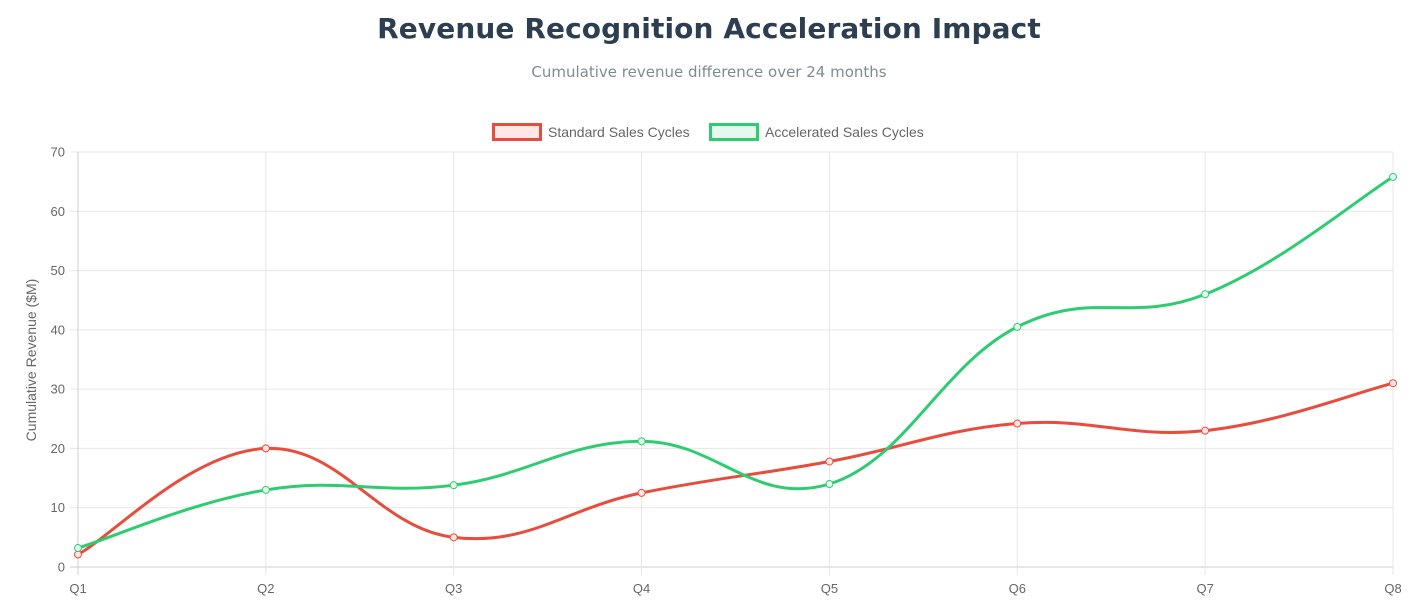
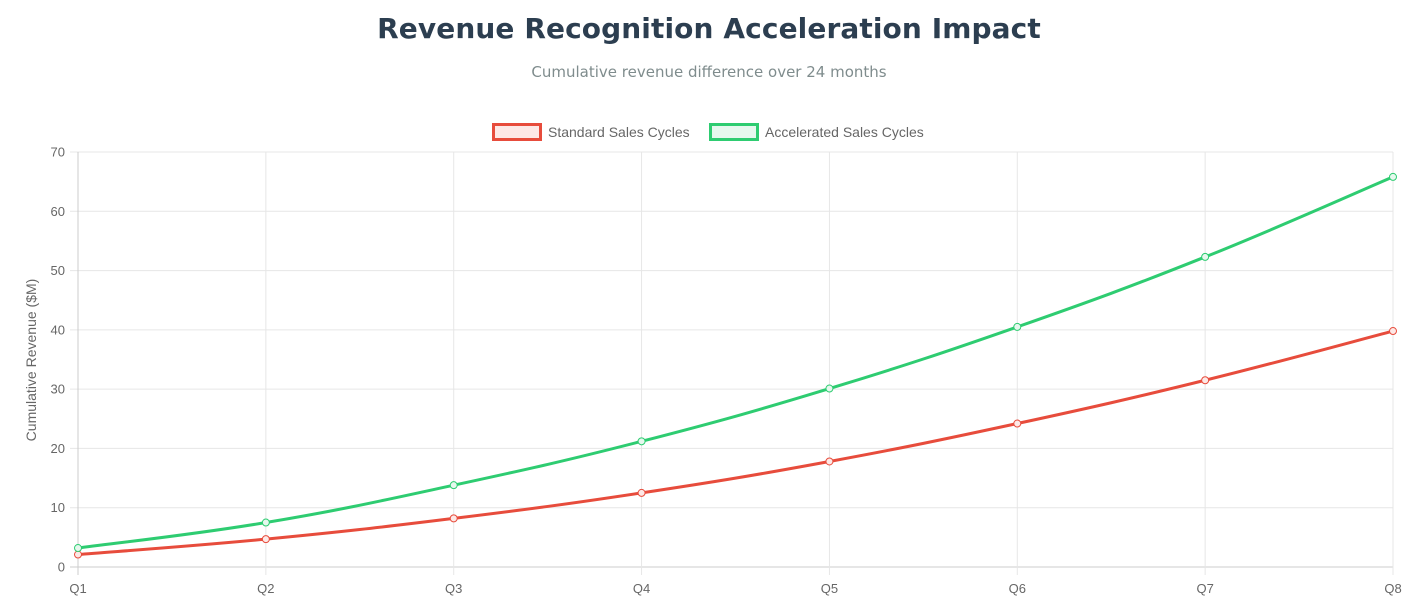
Standard Sales Cycles/Q2: 20 -> 5
Accelerated Sales Cycles/Q2: 13 -> 8
Standard Sales Cycles/Q3: 5 -> 8
Accelerated Sales Cycles/Q5: 14 -> 30
Standard Sales Cycles/Q7: 23 -> 32
Accelerated Sales Cycles/Q7: 46 -> 52
Standard Sales Cycles/Q8: 31 -> 40
